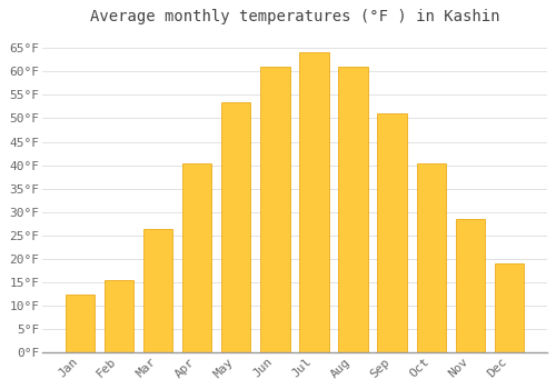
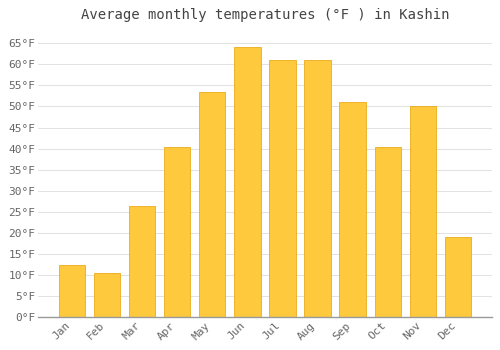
Feb: 15.5°F -> 10.5°F
Jun: 61.0°F -> 64.0°F
Jul: 64.0°F -> 61.0°F
Nov: 28.5°F -> 50.0°F
